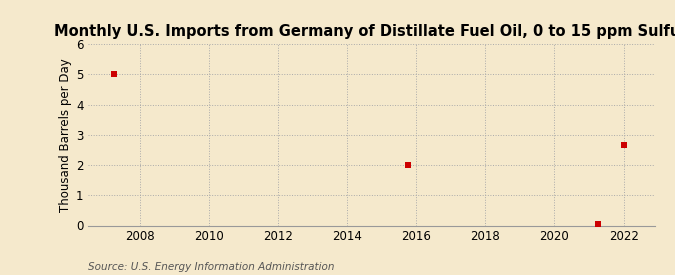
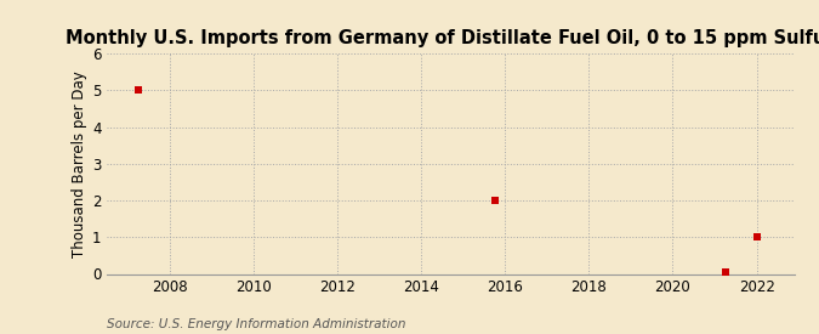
2022: 2.65 -> 1.00
